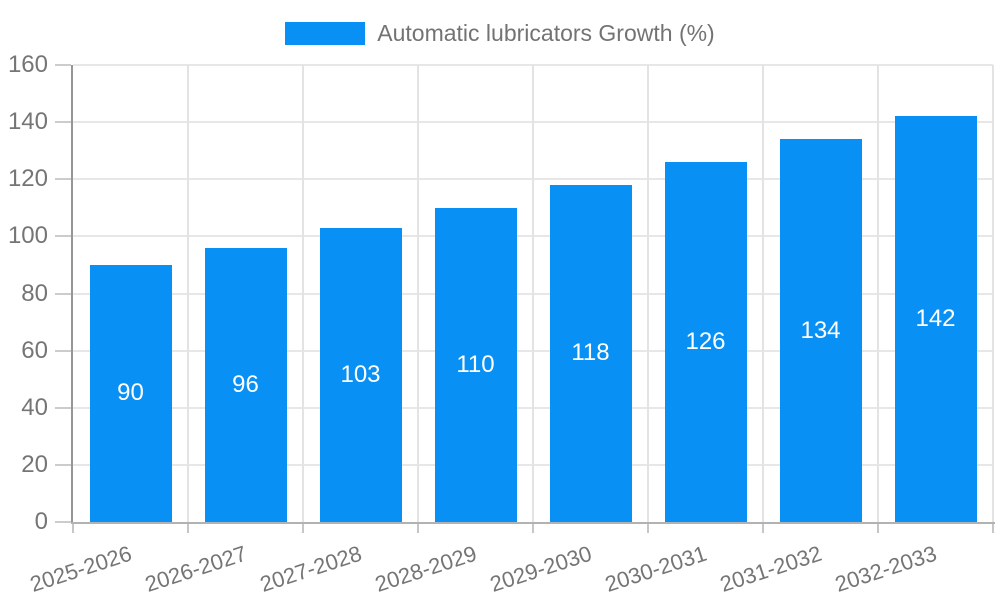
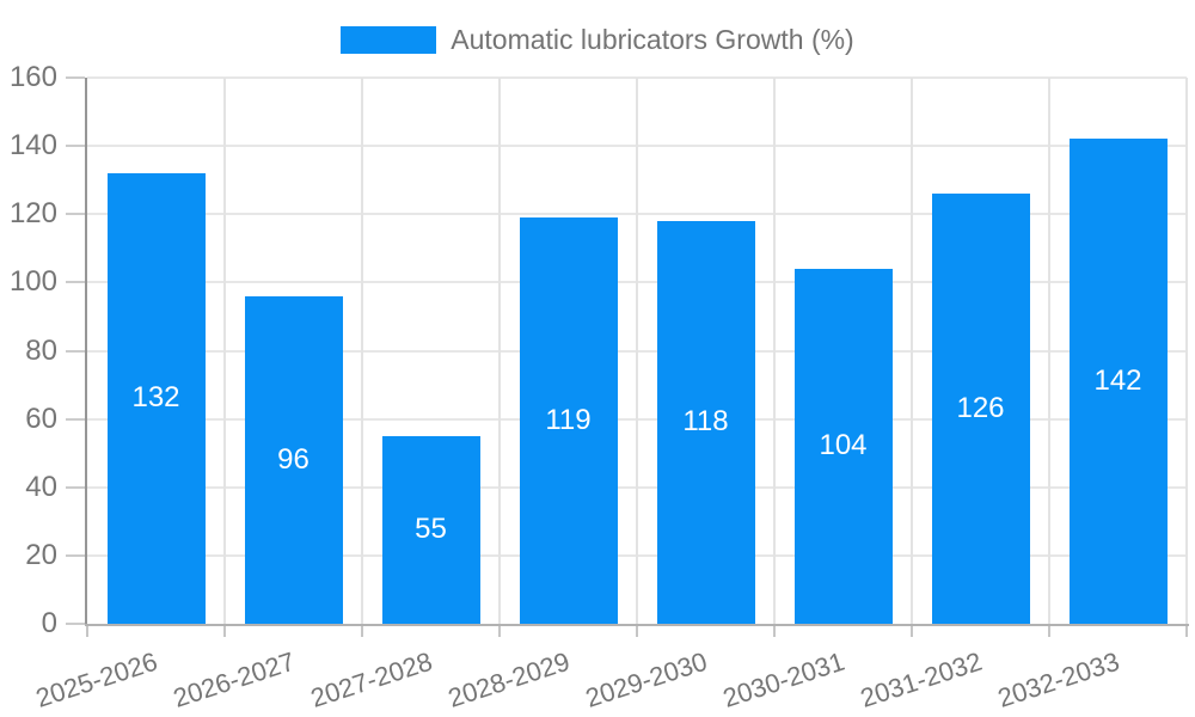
2025-2026: 90 -> 132
2027-2028: 103 -> 55
2028-2029: 110 -> 119
2030-2031: 126 -> 104
2031-2032: 134 -> 126
